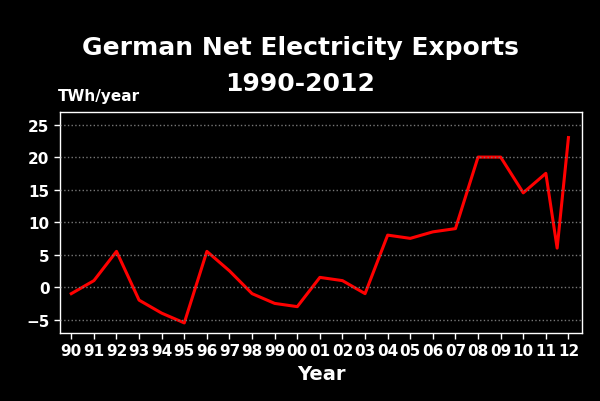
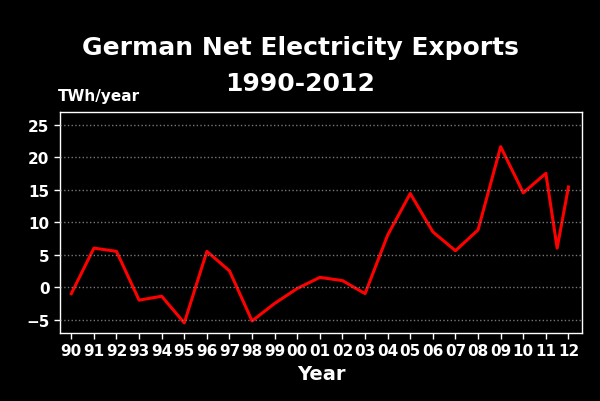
91: 1.0 -> 6.0
94: -4.0 -> -1.4
98: -1.0 -> -5.2
00: -3.0 -> -0.2
05: 7.5 -> 14.4
07: 9.0 -> 5.6
08: 20.0 -> 8.8
09: 20.0 -> 21.6
12: 23.0 -> 15.4
